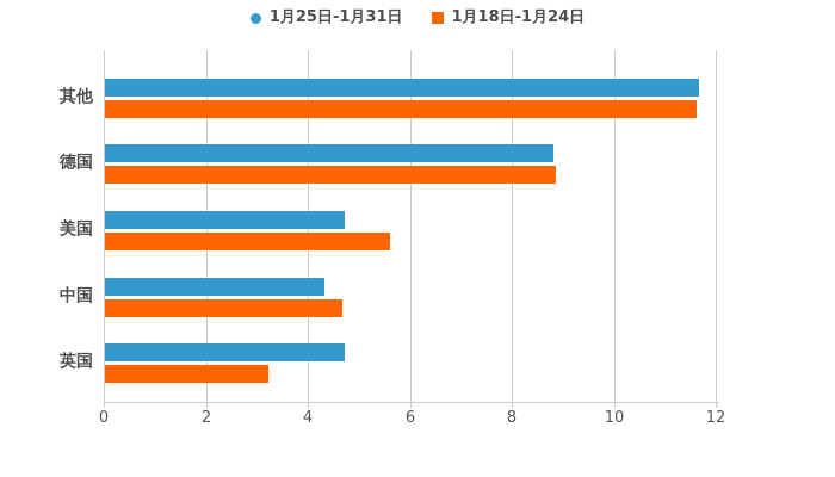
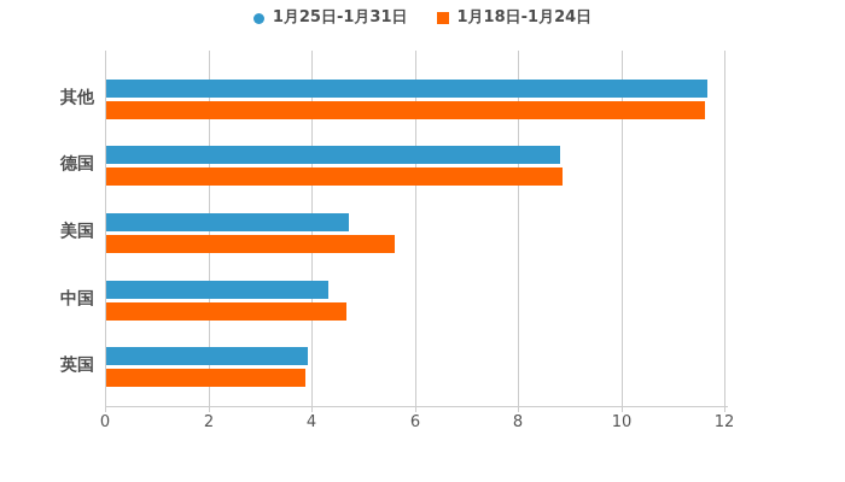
1月25日-1月31日/英国: 4.7 -> 3.9
1月18日-1月24日/英国: 3.2 -> 3.9
